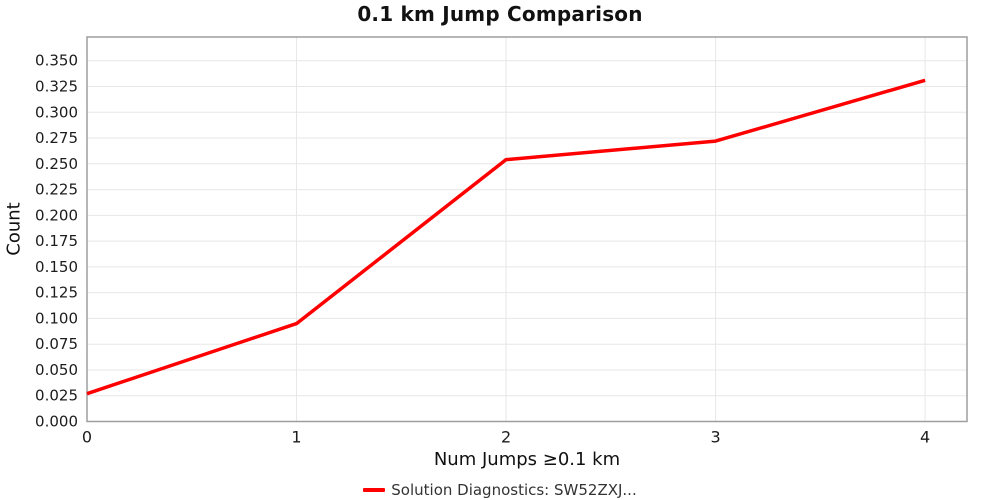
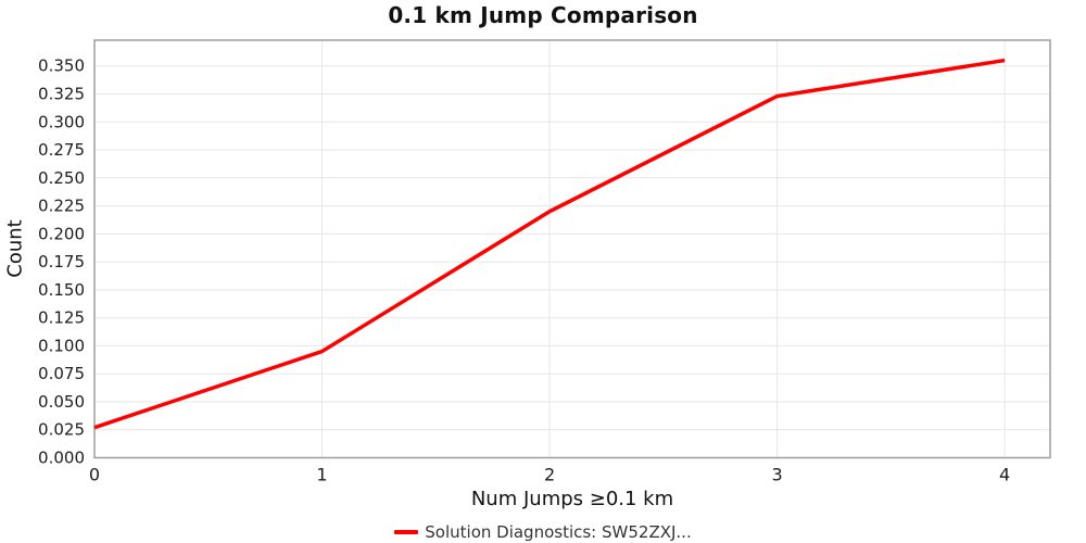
2: 0.254 -> 0.220
3: 0.272 -> 0.323
4: 0.331 -> 0.355
